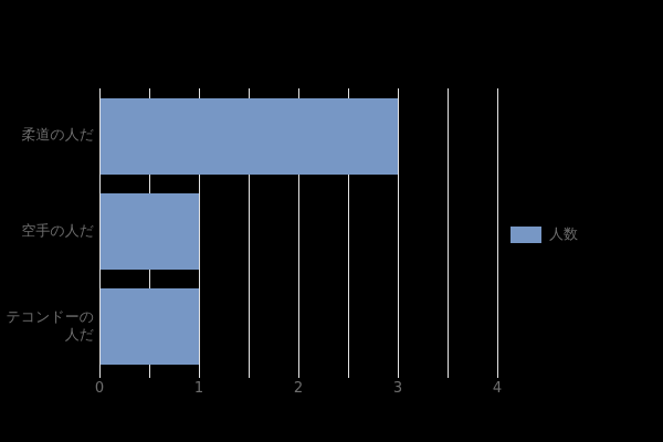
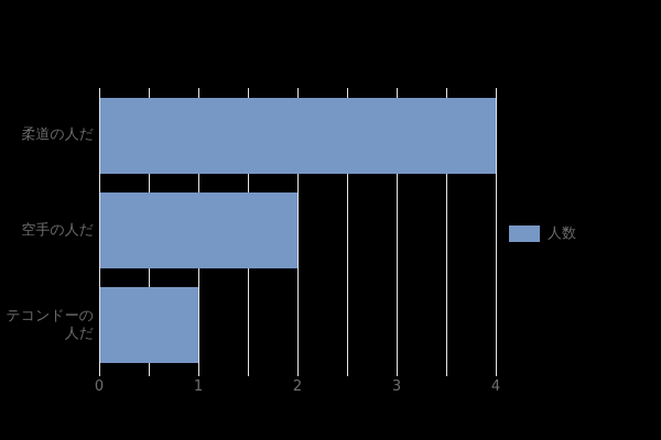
柔道の人だ: 3 -> 4
空手の人だ: 1 -> 2
